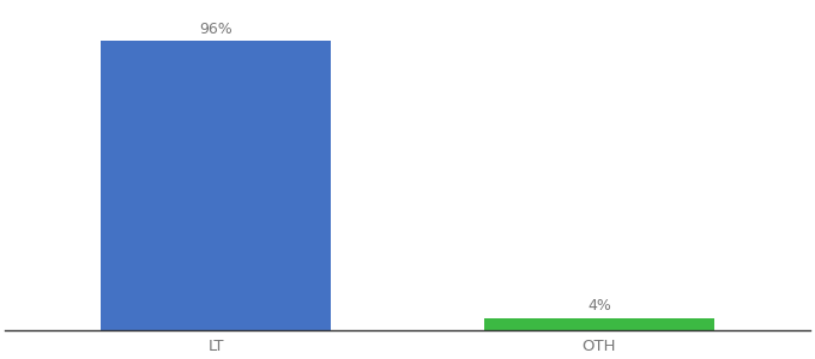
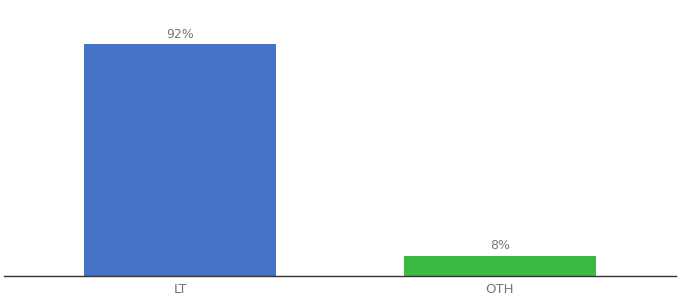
LT: 96% -> 92%
OTH: 4% -> 8%
